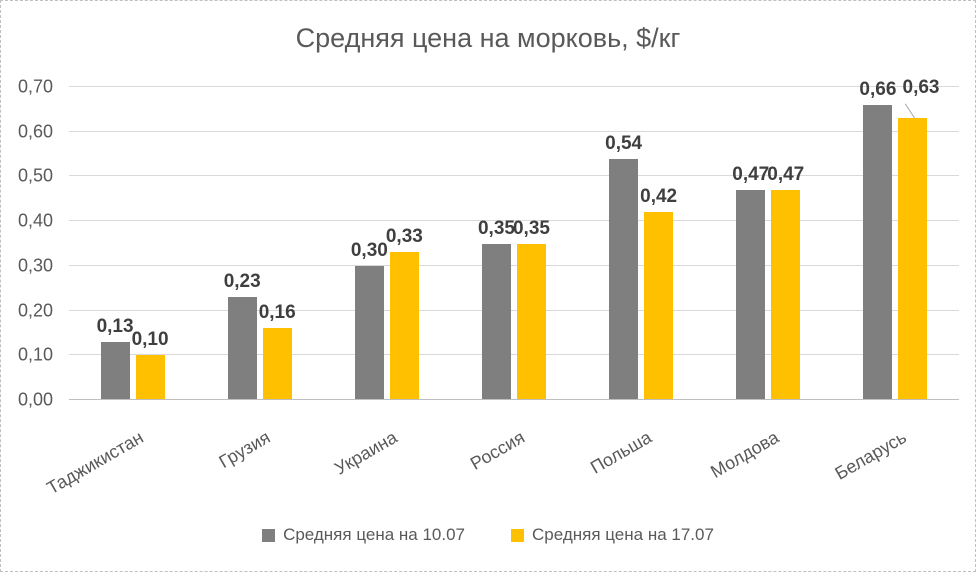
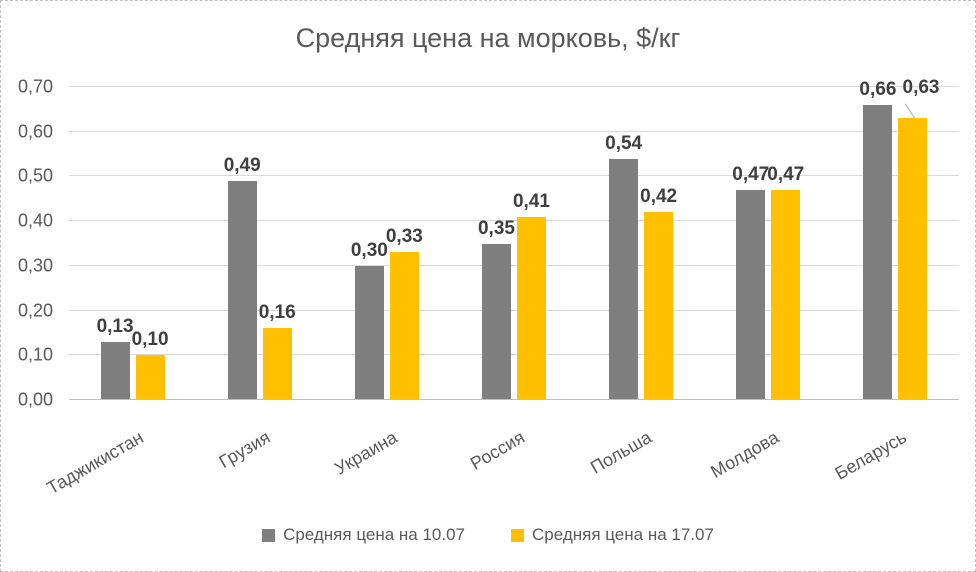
Средняя цена на 10.07/Грузия: 0,23 -> 0,49
Средняя цена на 17.07/Россия: 0,35 -> 0,41
